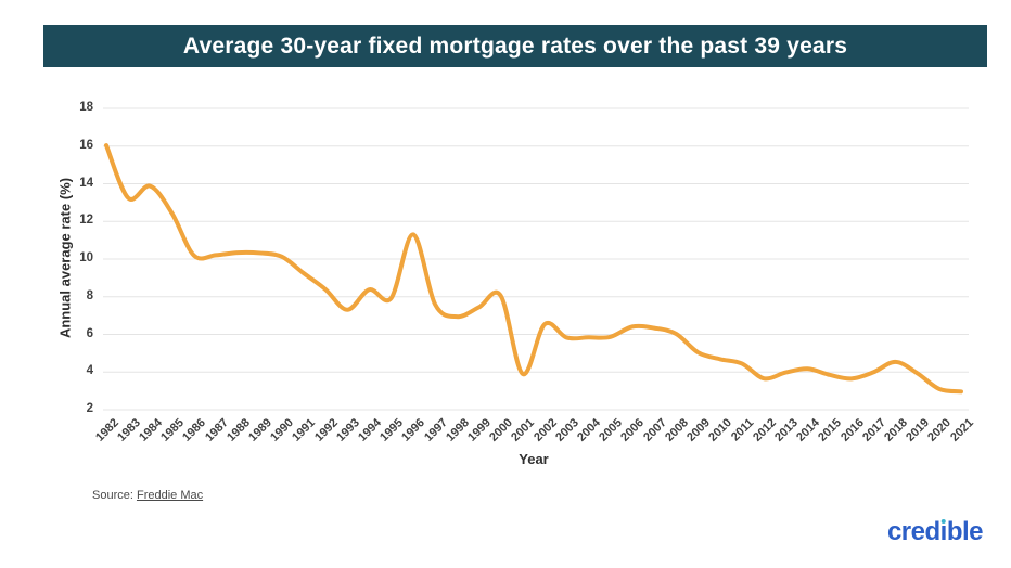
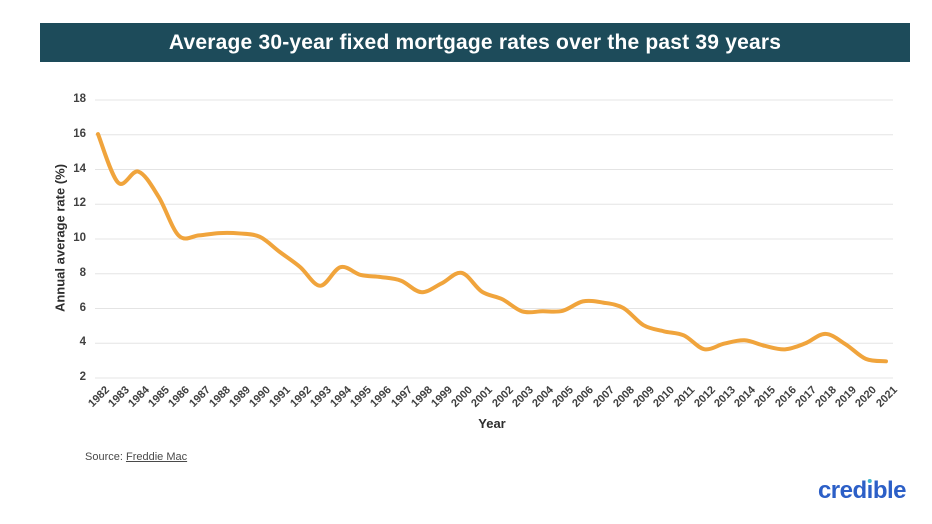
1996: 11.3 -> 7.8
2001: 3.9 -> 7.0
